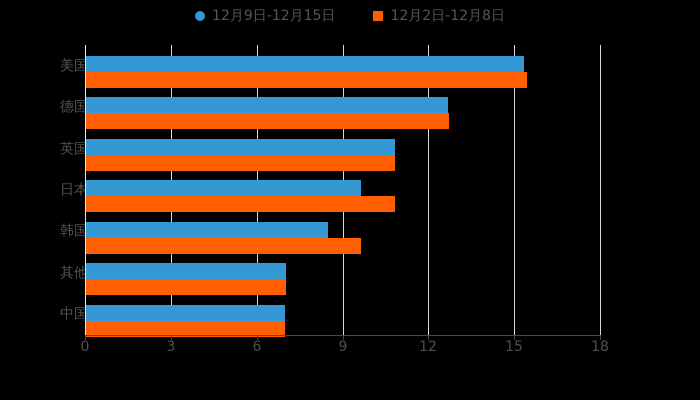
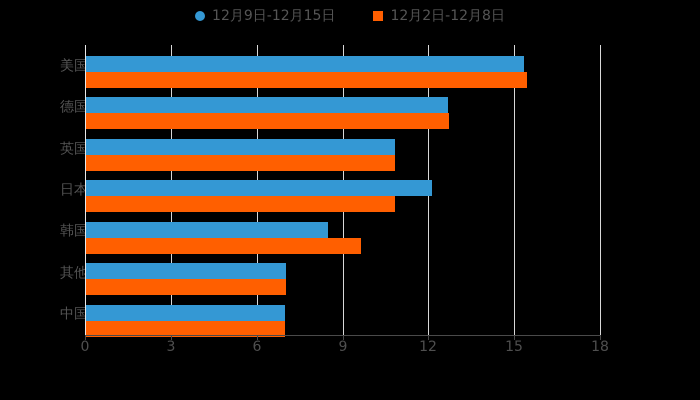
12月9日-12月15日/日本: 9.6 -> 12.1
